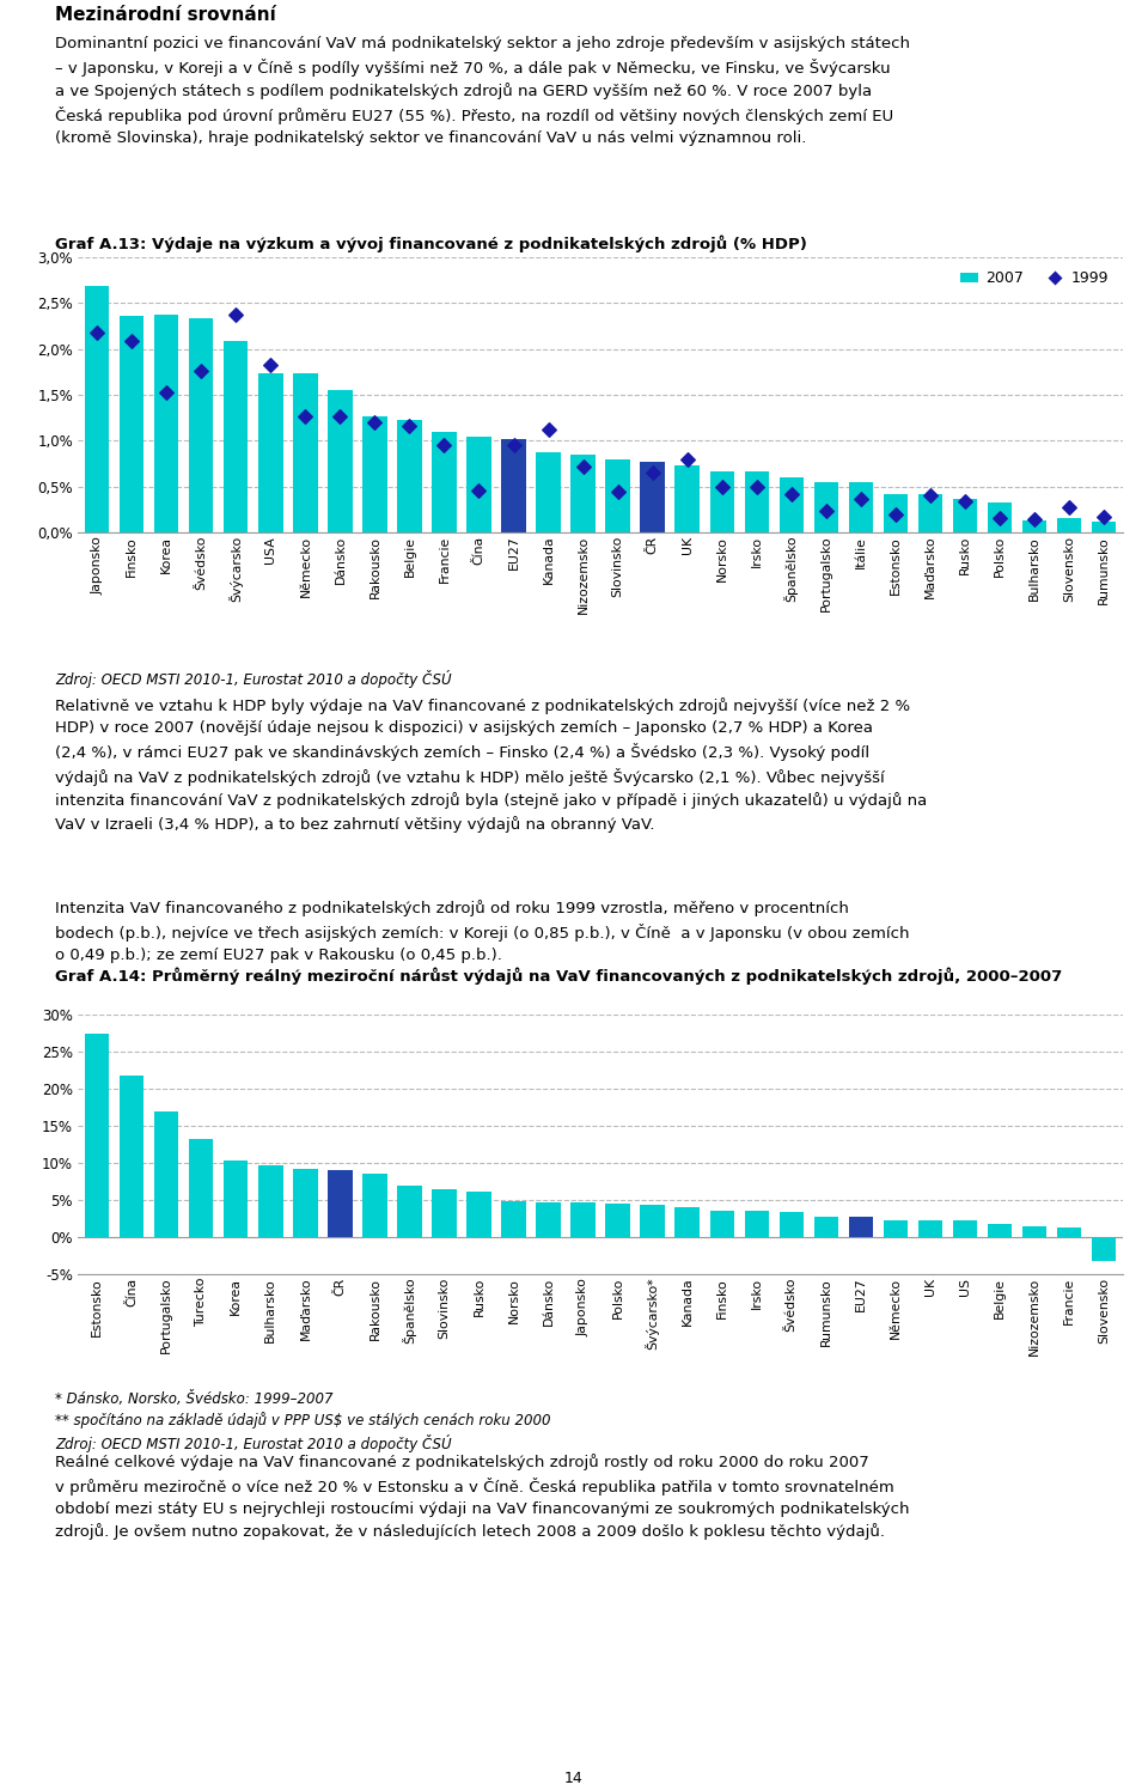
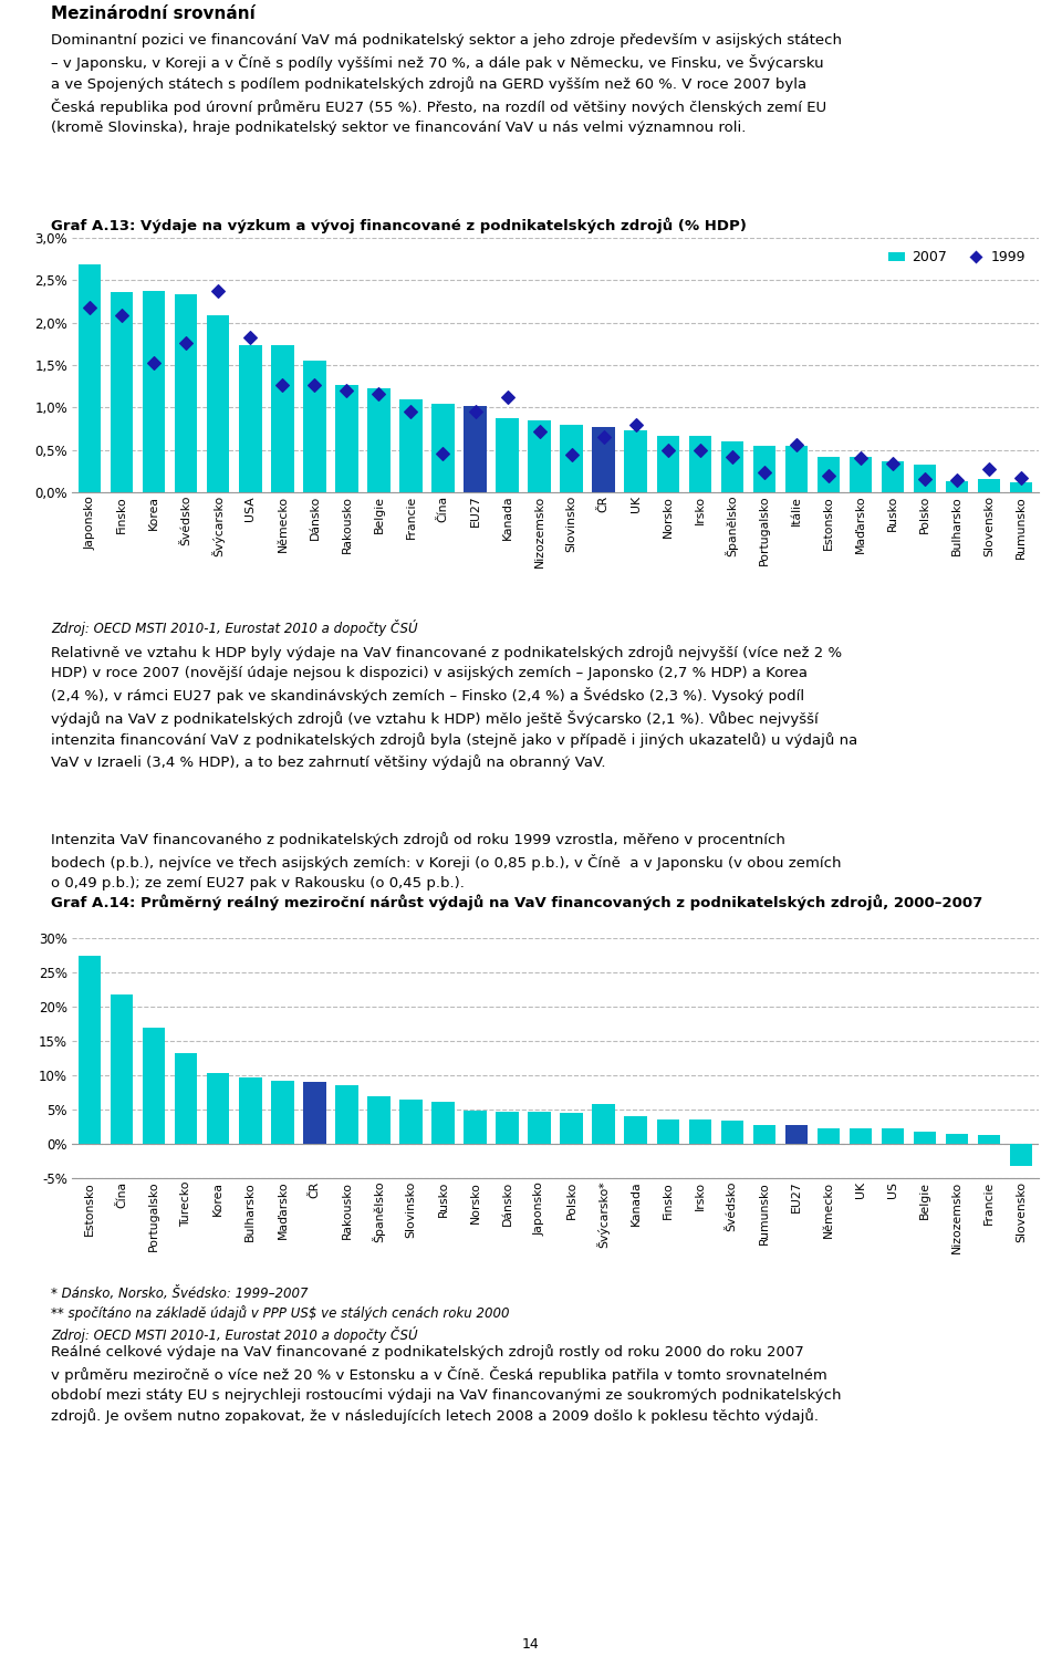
1999/Itálie: 0,37% -> 0,56%
Švýcarsko*: 4.4% -> 5.8%
